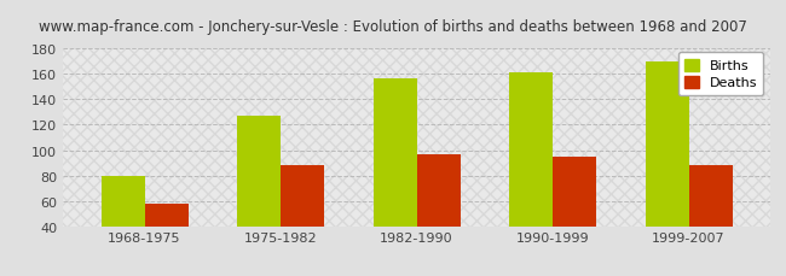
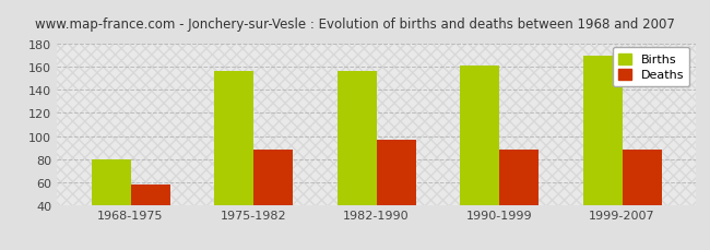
Births/1975-1982: 127 -> 157
Deaths/1990-1999: 95 -> 88
